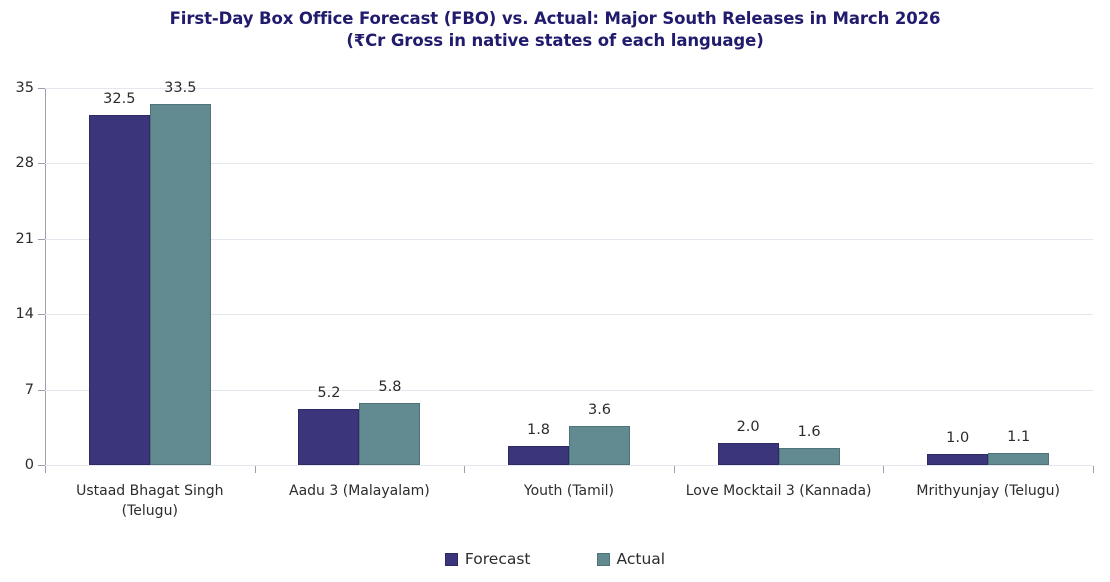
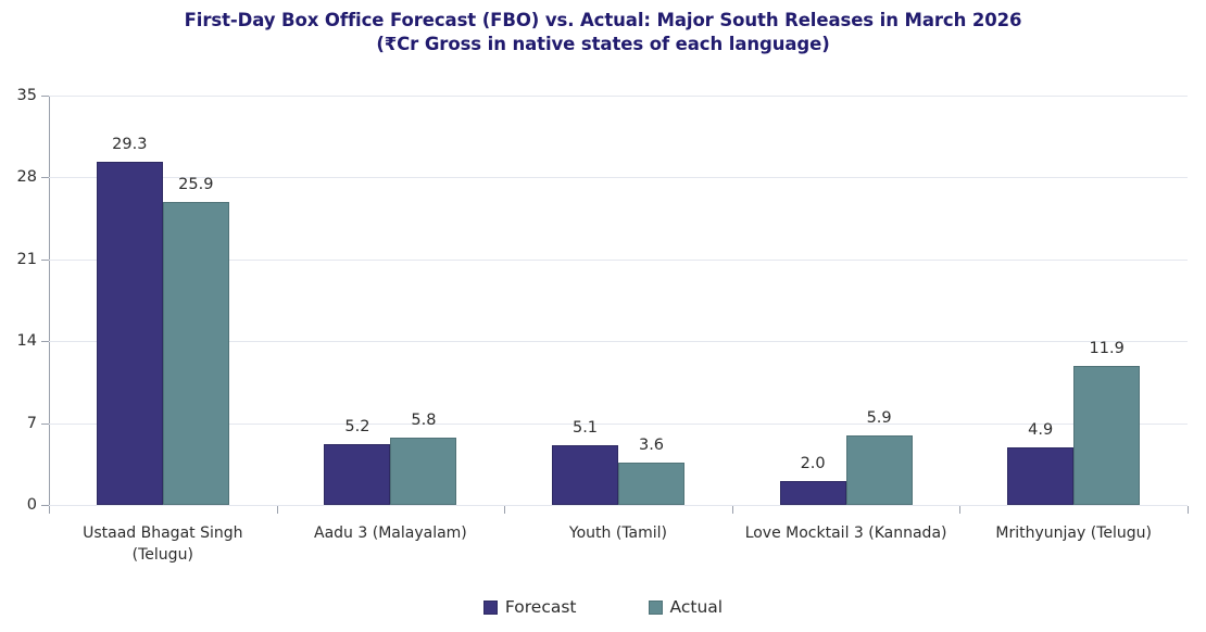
Forecast/Ustaad Bhagat Singh (Telugu): 32.5 -> 29.3
Actual/Ustaad Bhagat Singh (Telugu): 33.5 -> 25.9
Forecast/Youth (Tamil): 1.8 -> 5.1
Actual/Love Mocktail 3 (Kannada): 1.6 -> 5.9
Forecast/Mrithyunjay (Telugu): 1.0 -> 4.9
Actual/Mrithyunjay (Telugu): 1.1 -> 11.9
